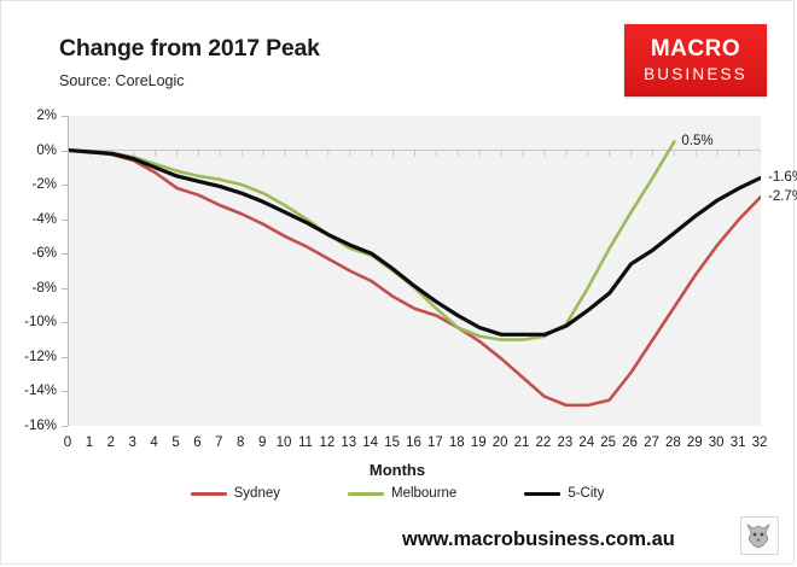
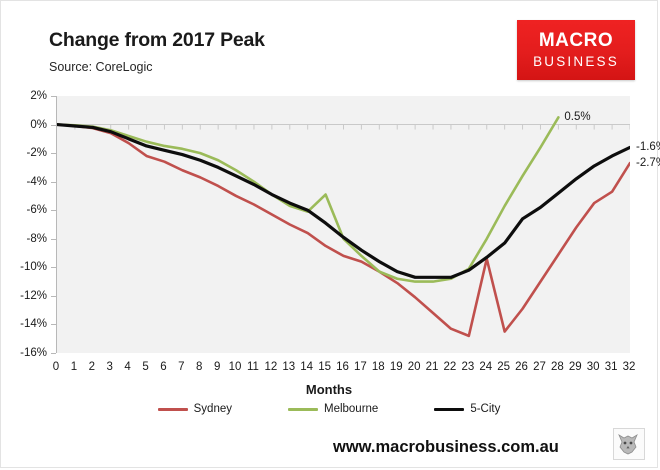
Melbourne/15: -7.0% -> -4.9%
Sydney/24: -14.8% -> -9.4%
Sydney/31: -4.0% -> -4.7%
